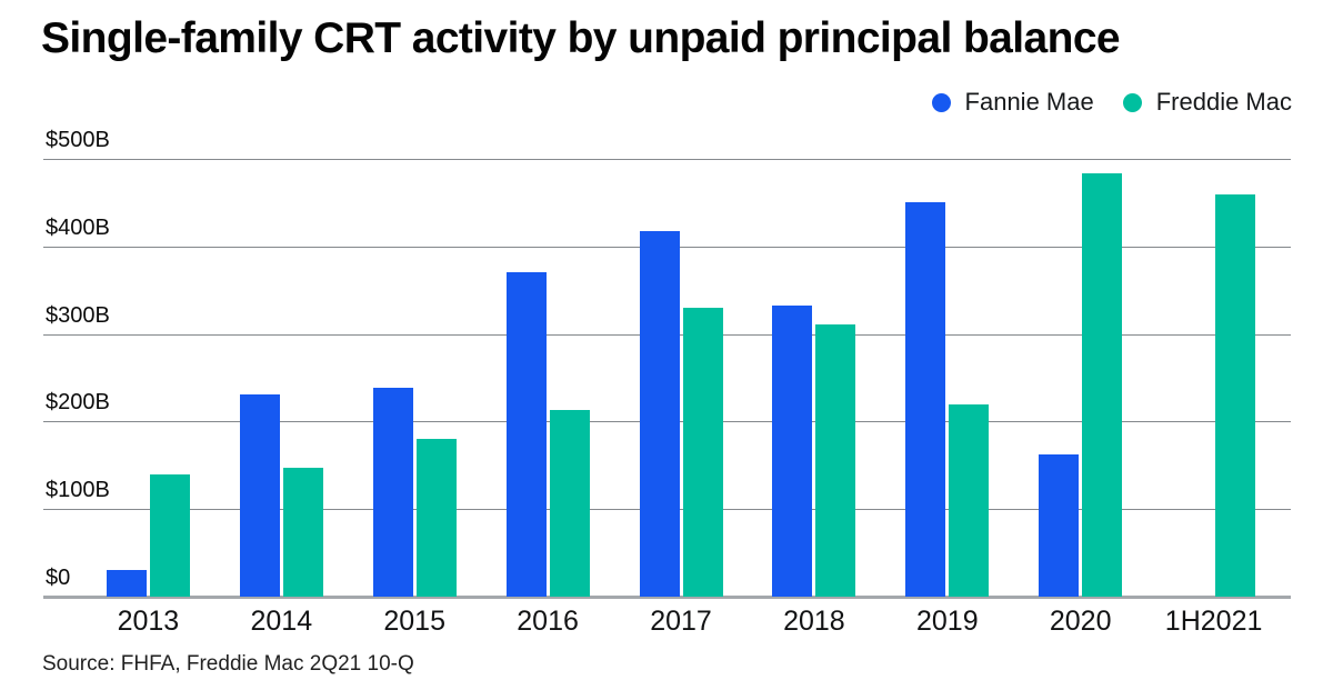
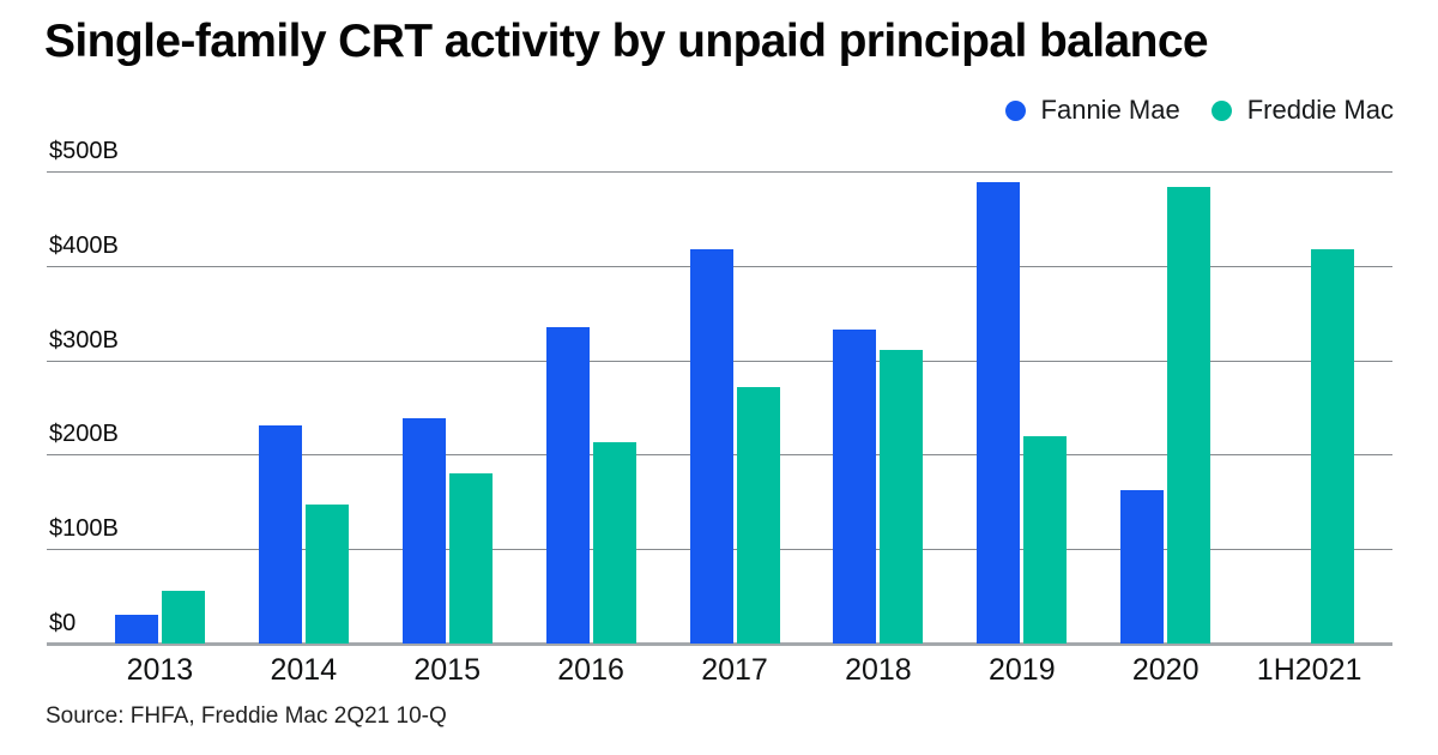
Freddie Mac/2013: $140B -> $60B
Fannie Mae/2016: $370B -> $340B
Freddie Mac/2017: $330B -> $270B
Fannie Mae/2019: $450B -> $490B
Freddie Mac/1H2021: $460B -> $420B
